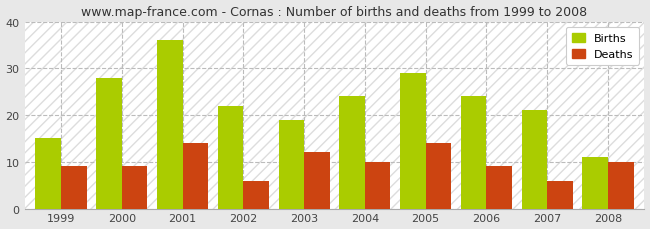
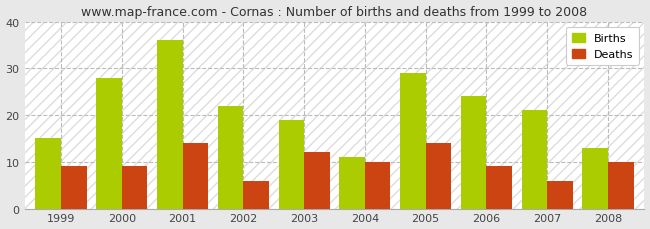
Births/2004: 24 -> 11
Births/2008: 11 -> 13
